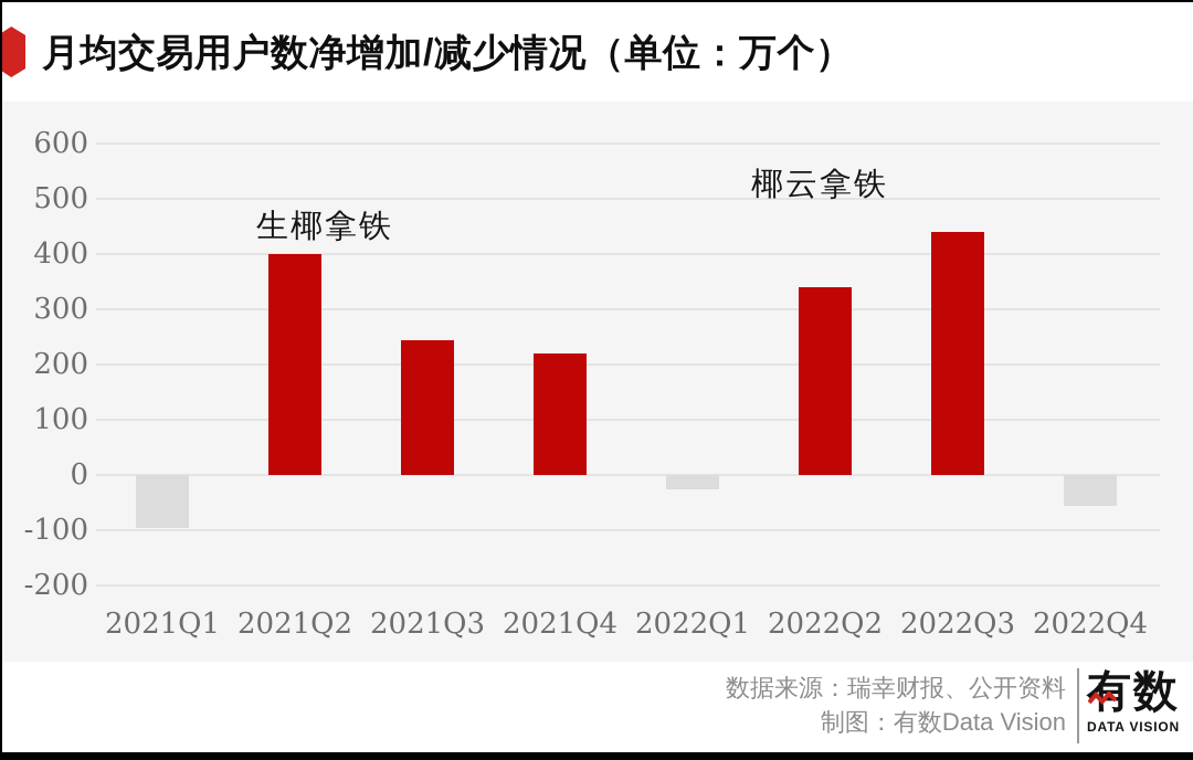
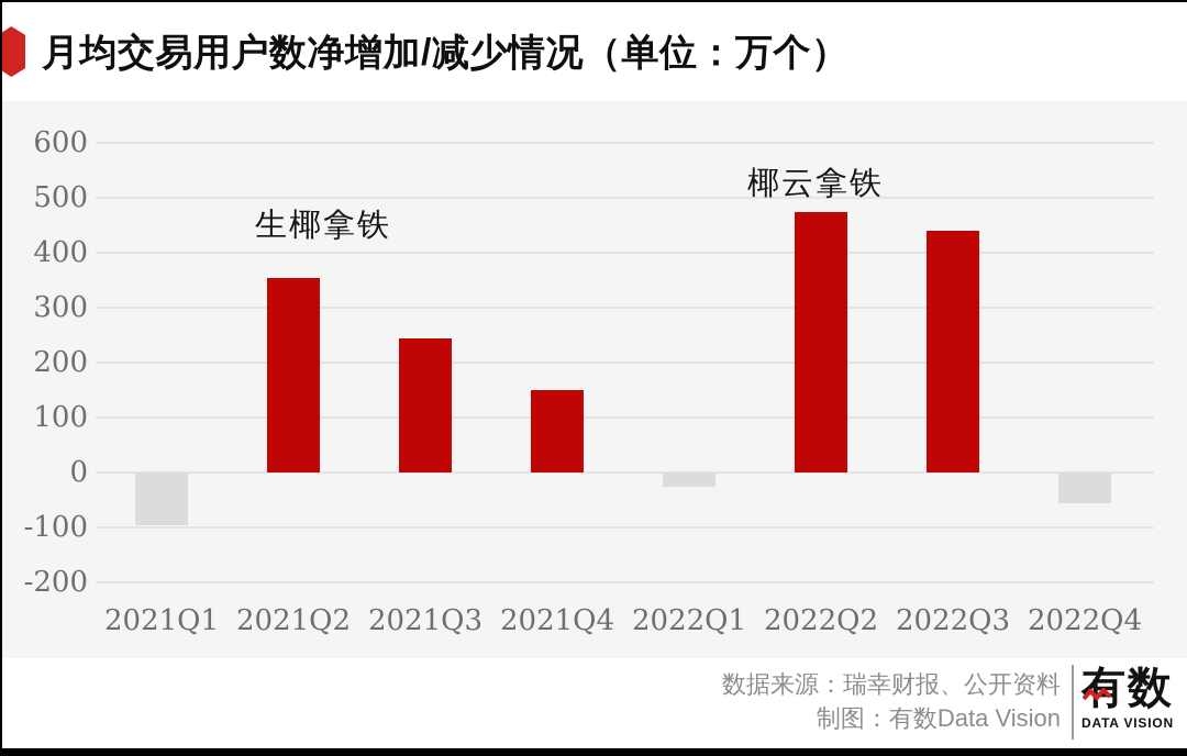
2021Q2: 400 -> 360
2021Q4: 220 -> 150
2022Q2: 340 -> 480
